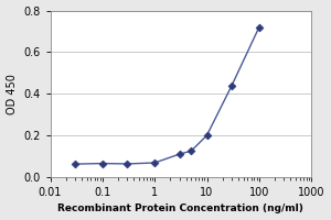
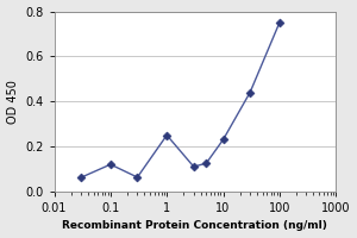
0.1: 0.07 -> 0.12
1: 0.07 -> 0.25
10: 0.20 -> 0.23
100: 0.72 -> 0.75
